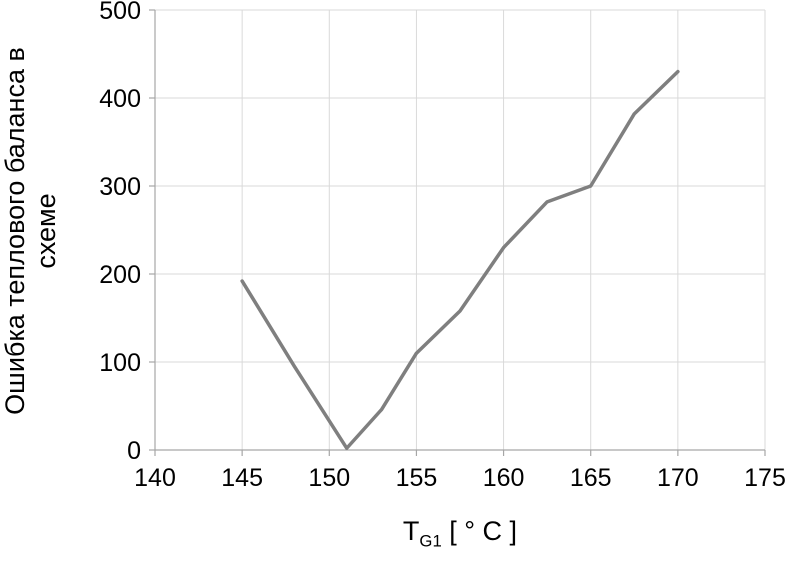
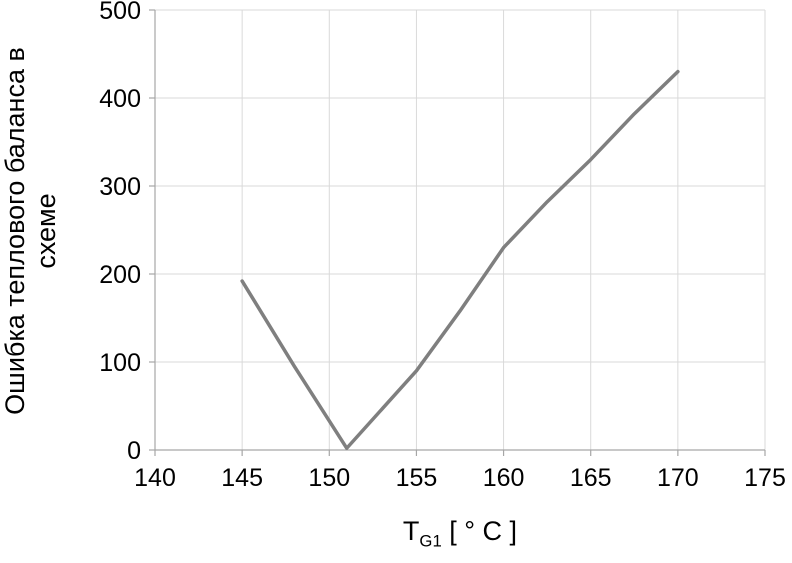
155: 110 -> 90
165: 300 -> 330
